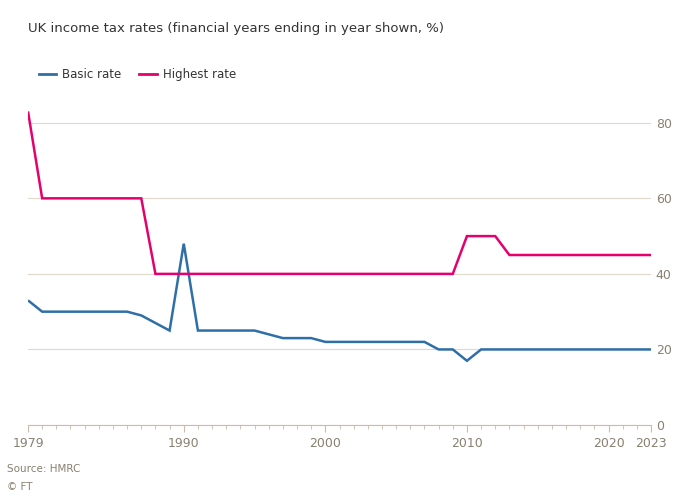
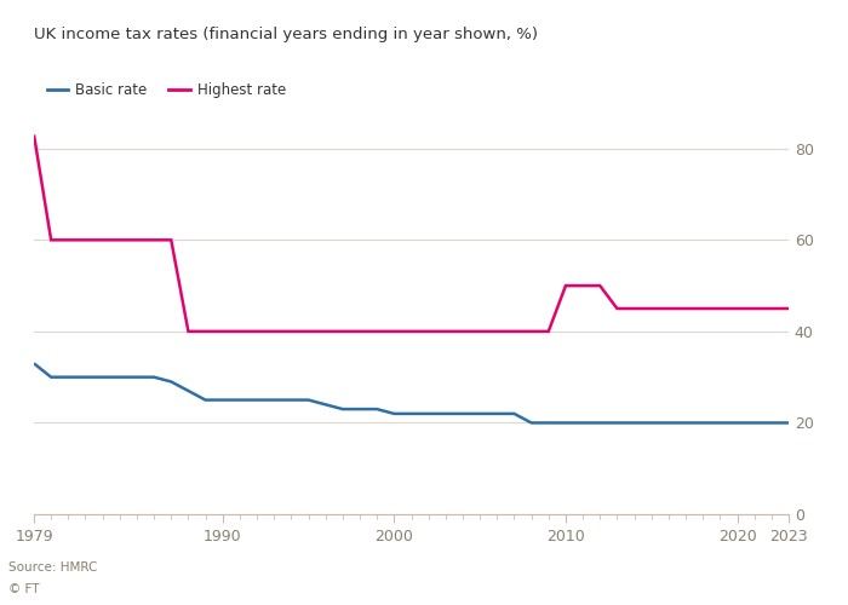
Basic rate/1990: 48 -> 25
Basic rate/2010: 17 -> 20
